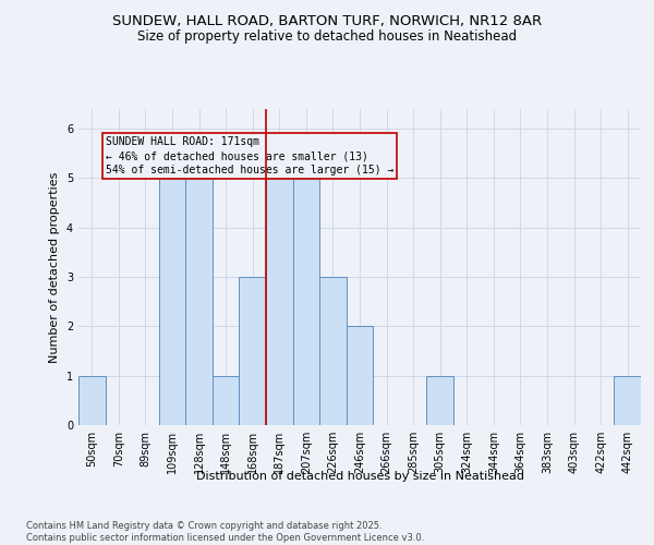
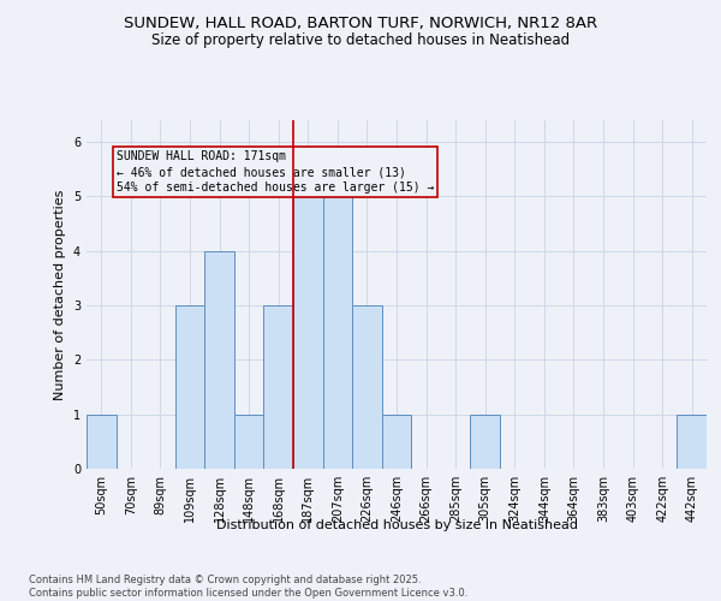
109sqm: 5 -> 3
128sqm: 5 -> 4
246sqm: 2 -> 1
